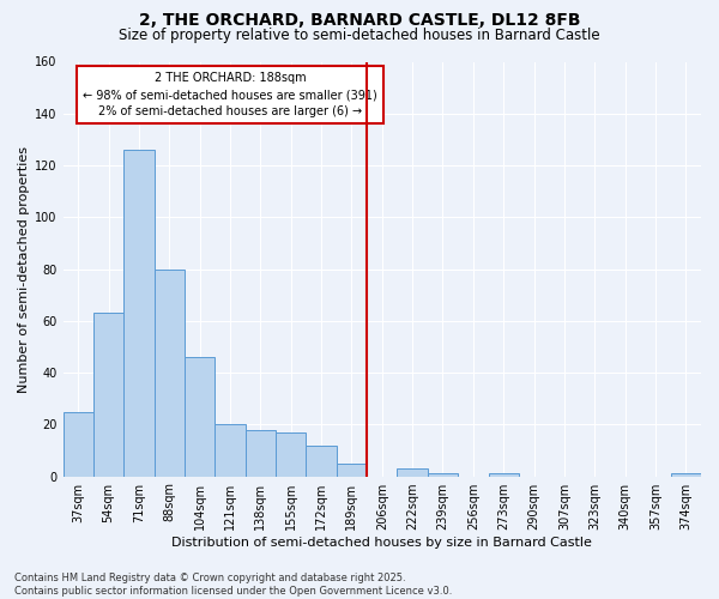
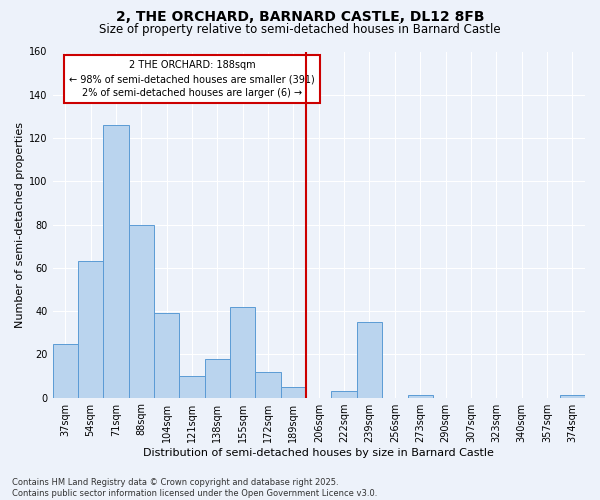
104sqm: 46 -> 39
121sqm: 20 -> 10
155sqm: 17 -> 42
239sqm: 1 -> 35
